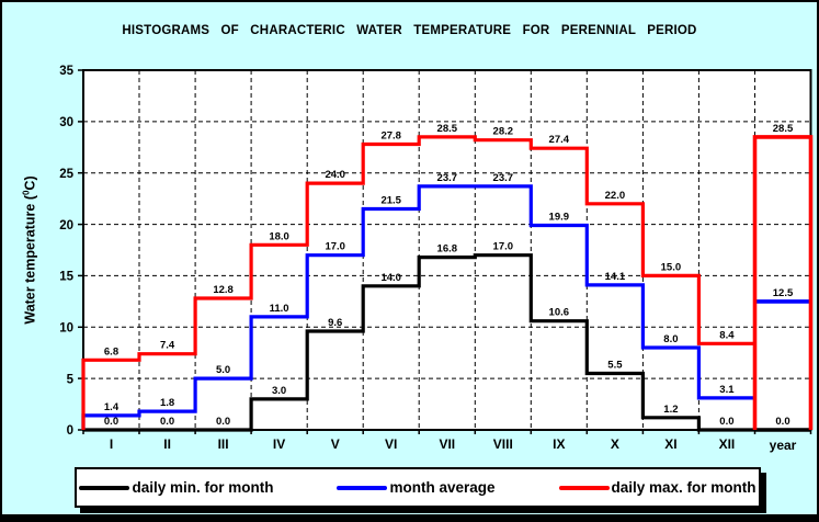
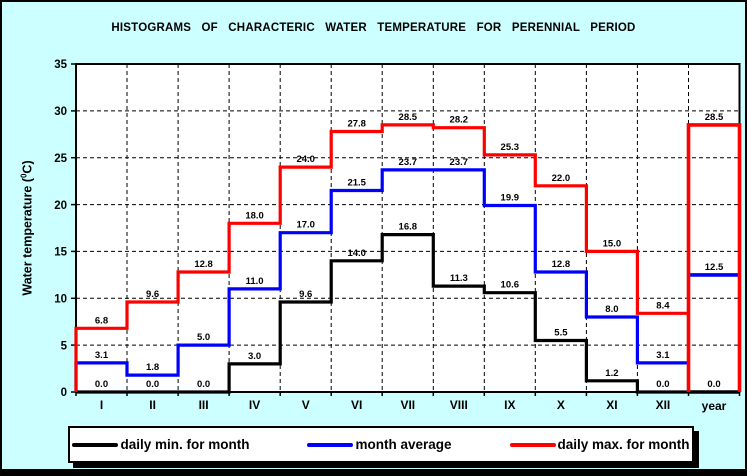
month average/I: 1.4 -> 3.1
daily max. for month/II: 7.4 -> 9.6
daily min. for month/VIII: 17.0 -> 11.3
daily max. for month/IX: 27.4 -> 25.3
month average/X: 14.1 -> 12.8
